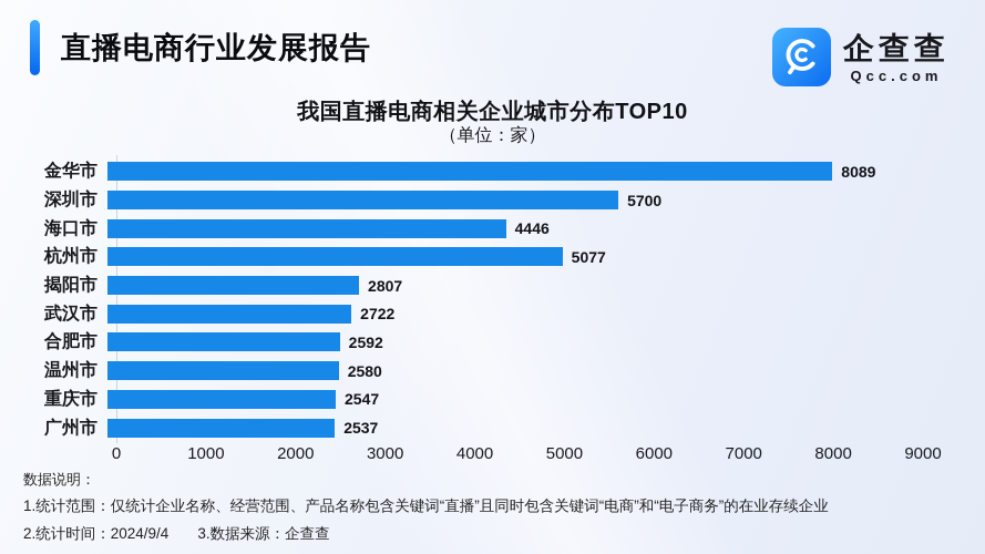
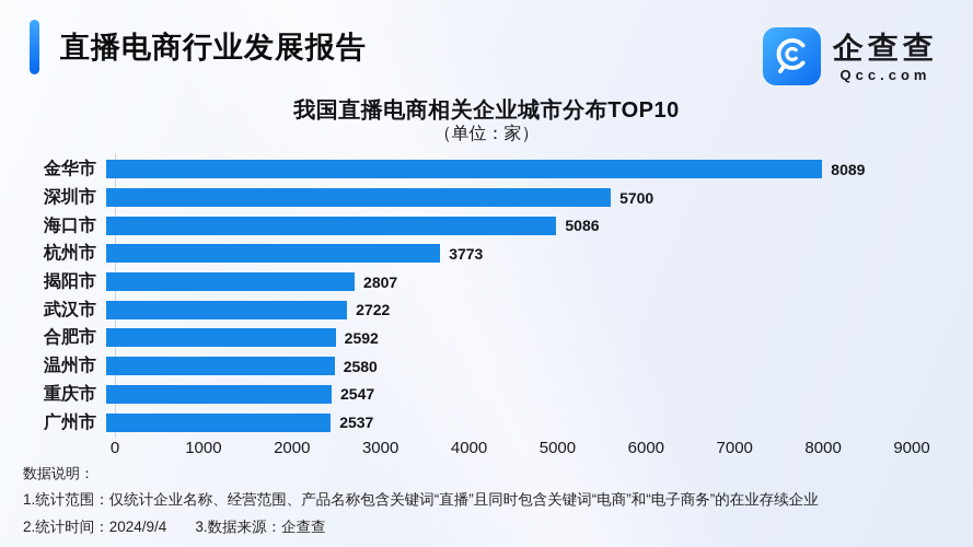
海口市: 4446 -> 5086
杭州市: 5077 -> 3773
